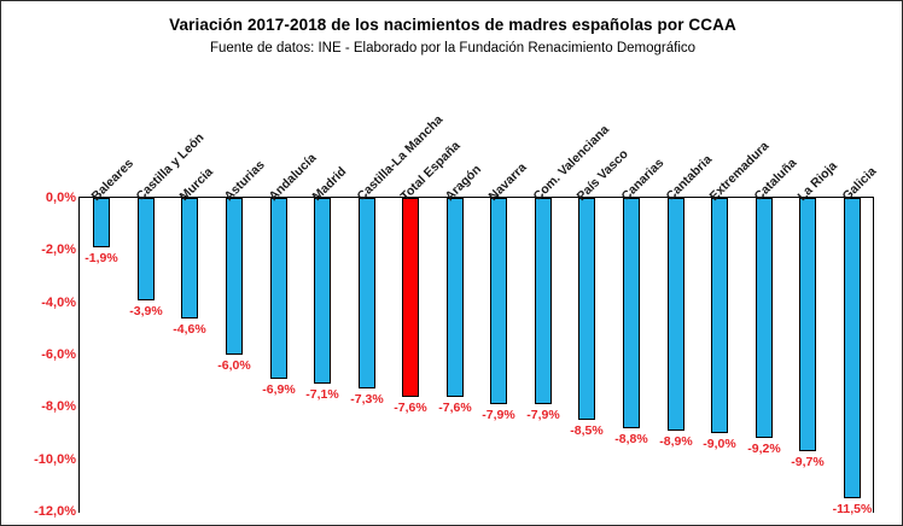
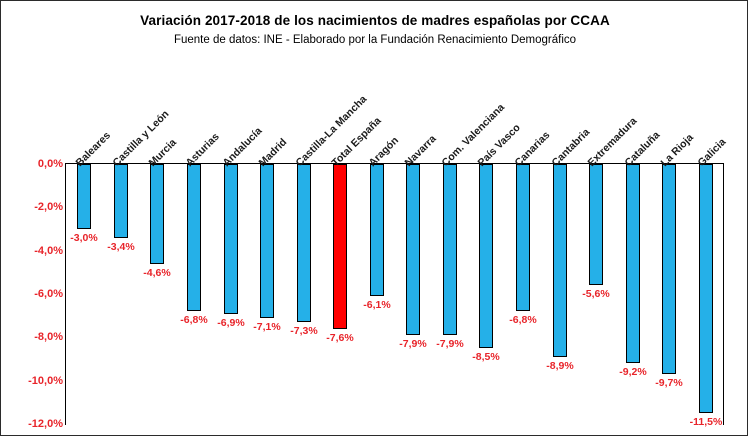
Baleares: -1,9% -> -3,0%
Castilla y León: -3,9% -> -3,4%
Asturias: -6,0% -> -6,8%
Aragón: -7,6% -> -6,1%
Canarias: -8,8% -> -6,8%
Extremadura: -9,0% -> -5,6%
